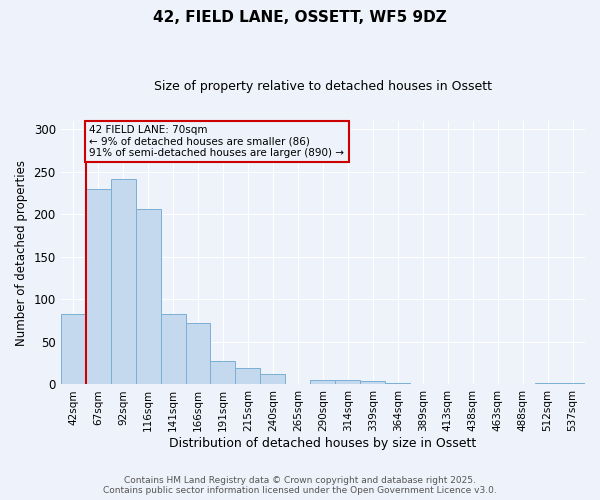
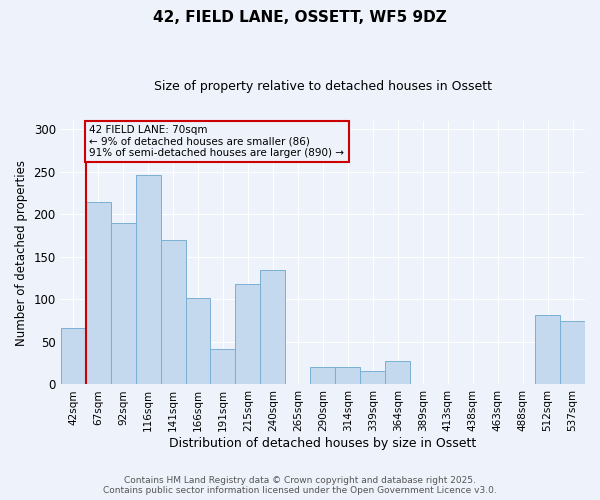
42sqm: 83 -> 66
67sqm: 230 -> 214
92sqm: 241 -> 190
116sqm: 206 -> 246
141sqm: 83 -> 170
166sqm: 72 -> 102
191sqm: 28 -> 42
215sqm: 19 -> 118
240sqm: 12 -> 134
290sqm: 5 -> 20
314sqm: 5 -> 20
339sqm: 4 -> 16
364sqm: 2 -> 28
512sqm: 2 -> 82
537sqm: 2 -> 74
